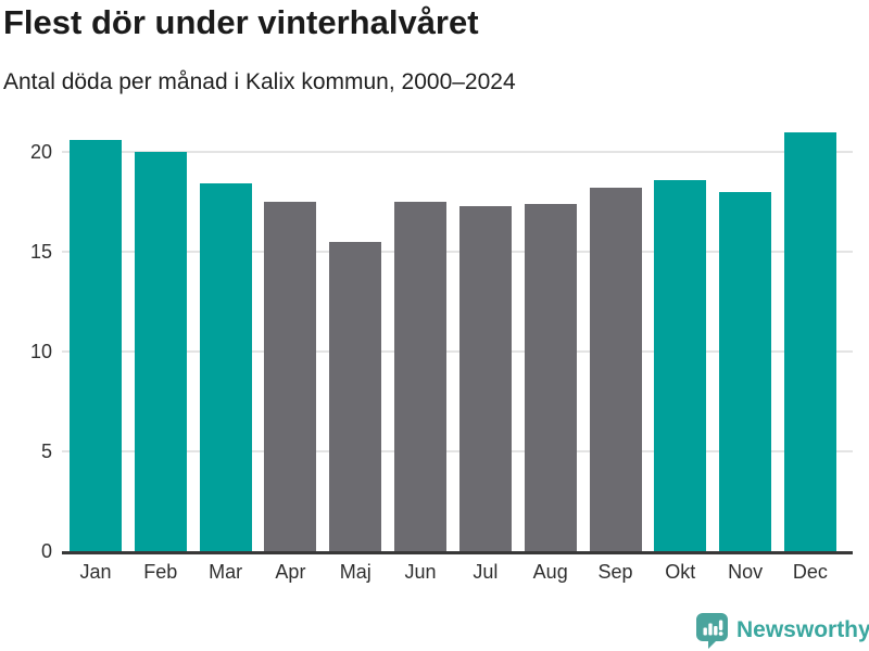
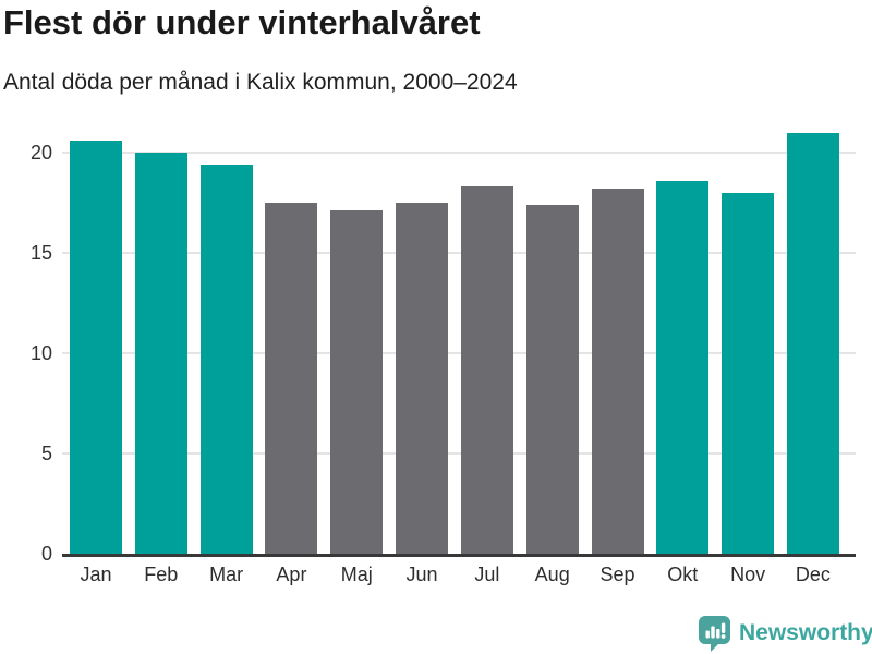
Mar: 18.4 -> 19.4
Maj: 15.5 -> 17.1
Jul: 17.3 -> 18.3
